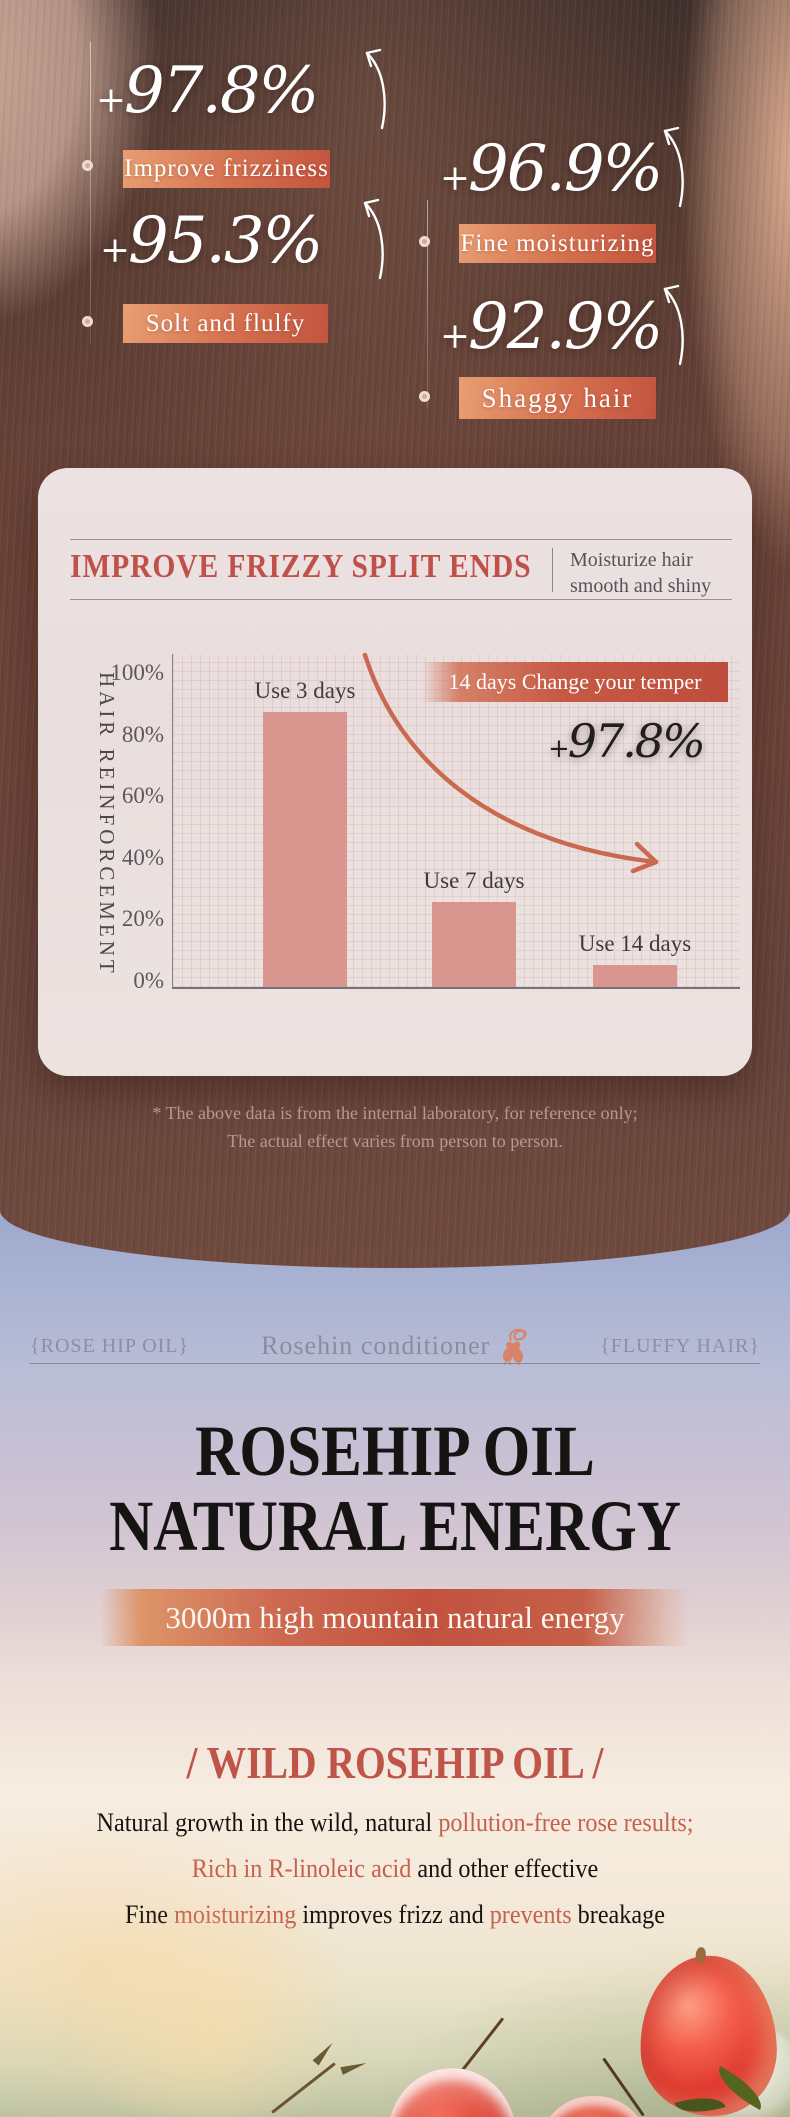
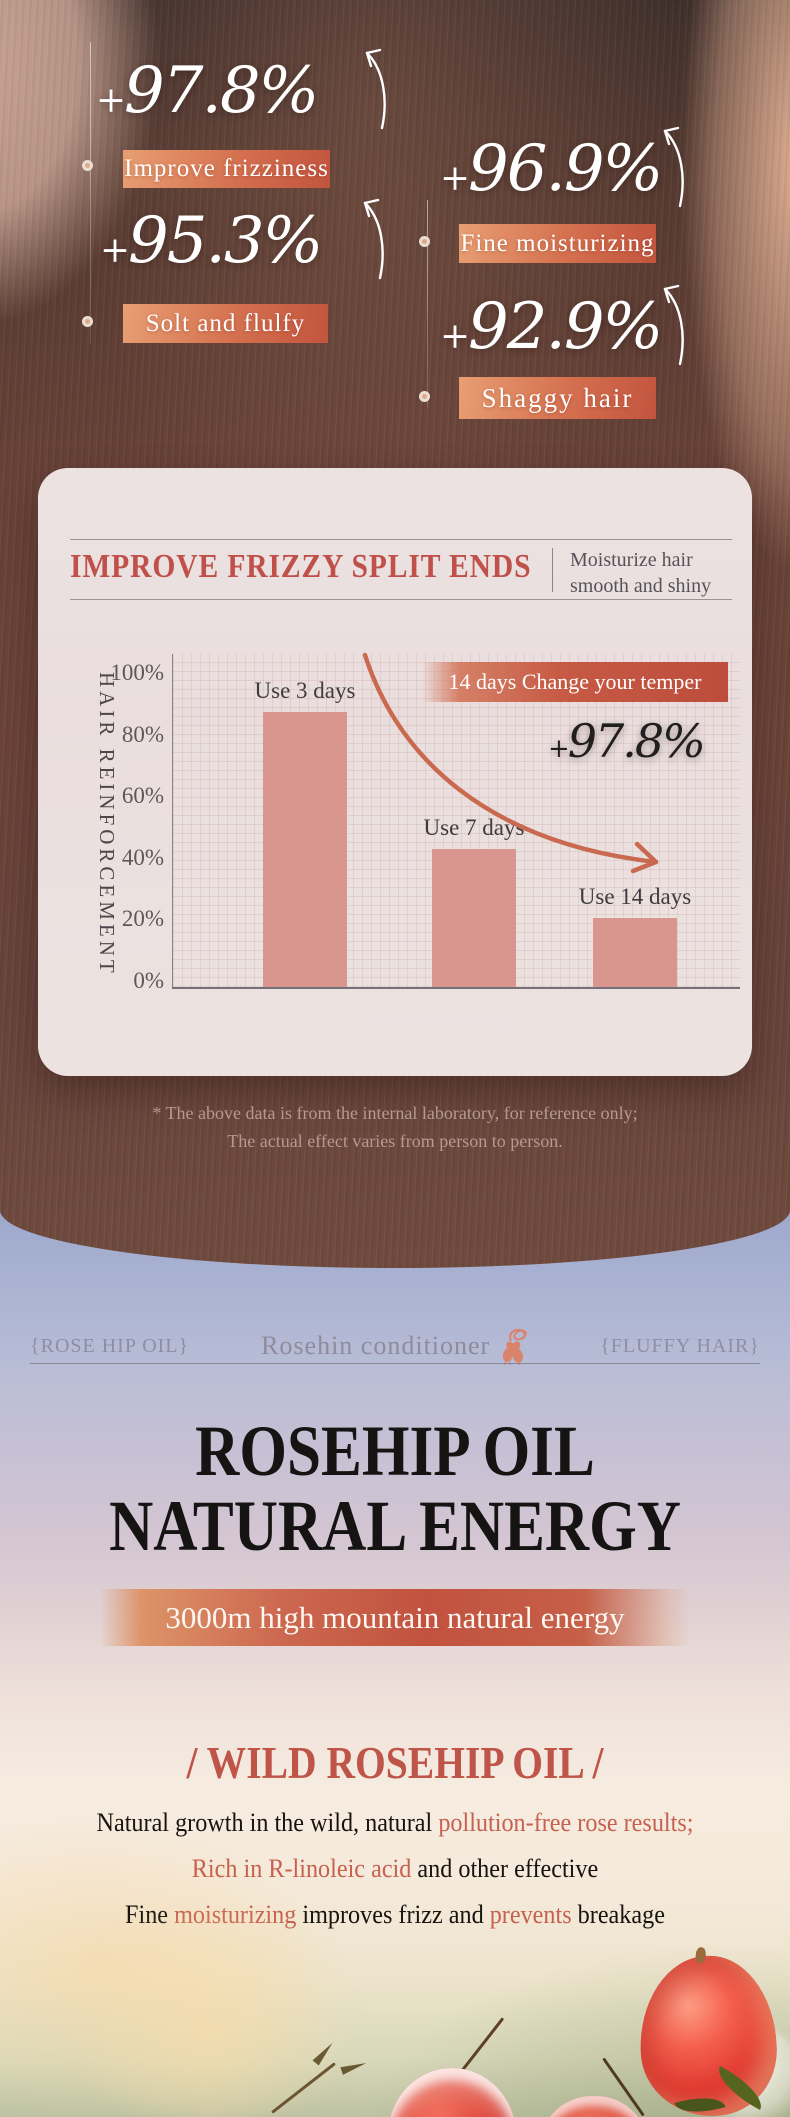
Use 7 days: 27% -> 44%
Use 14 days: 7% -> 22%
